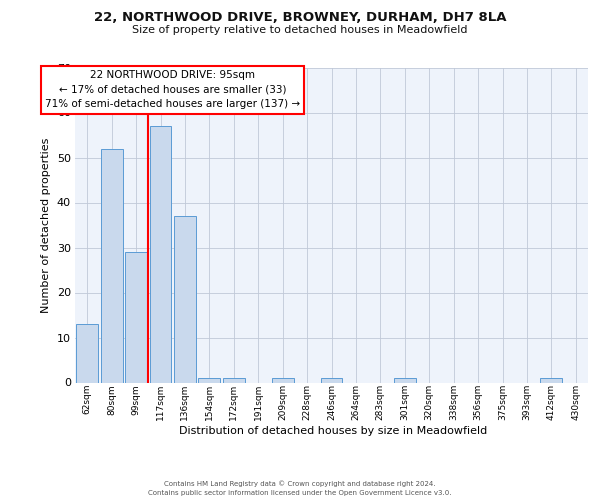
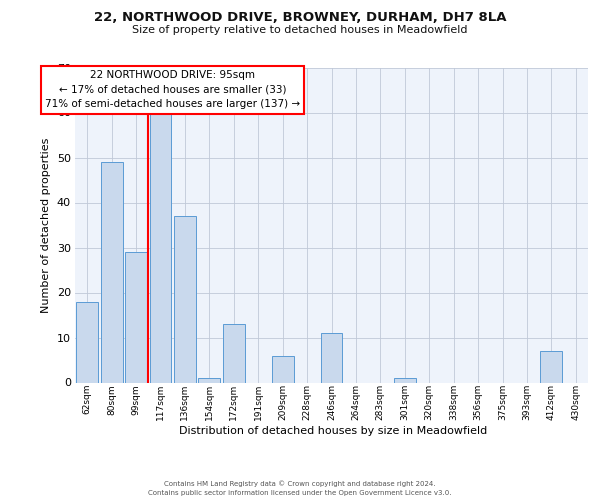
62sqm: 13 -> 18
80sqm: 52 -> 49
117sqm: 57 -> 60
172sqm: 1 -> 13
209sqm: 1 -> 6
246sqm: 1 -> 11
412sqm: 1 -> 7
